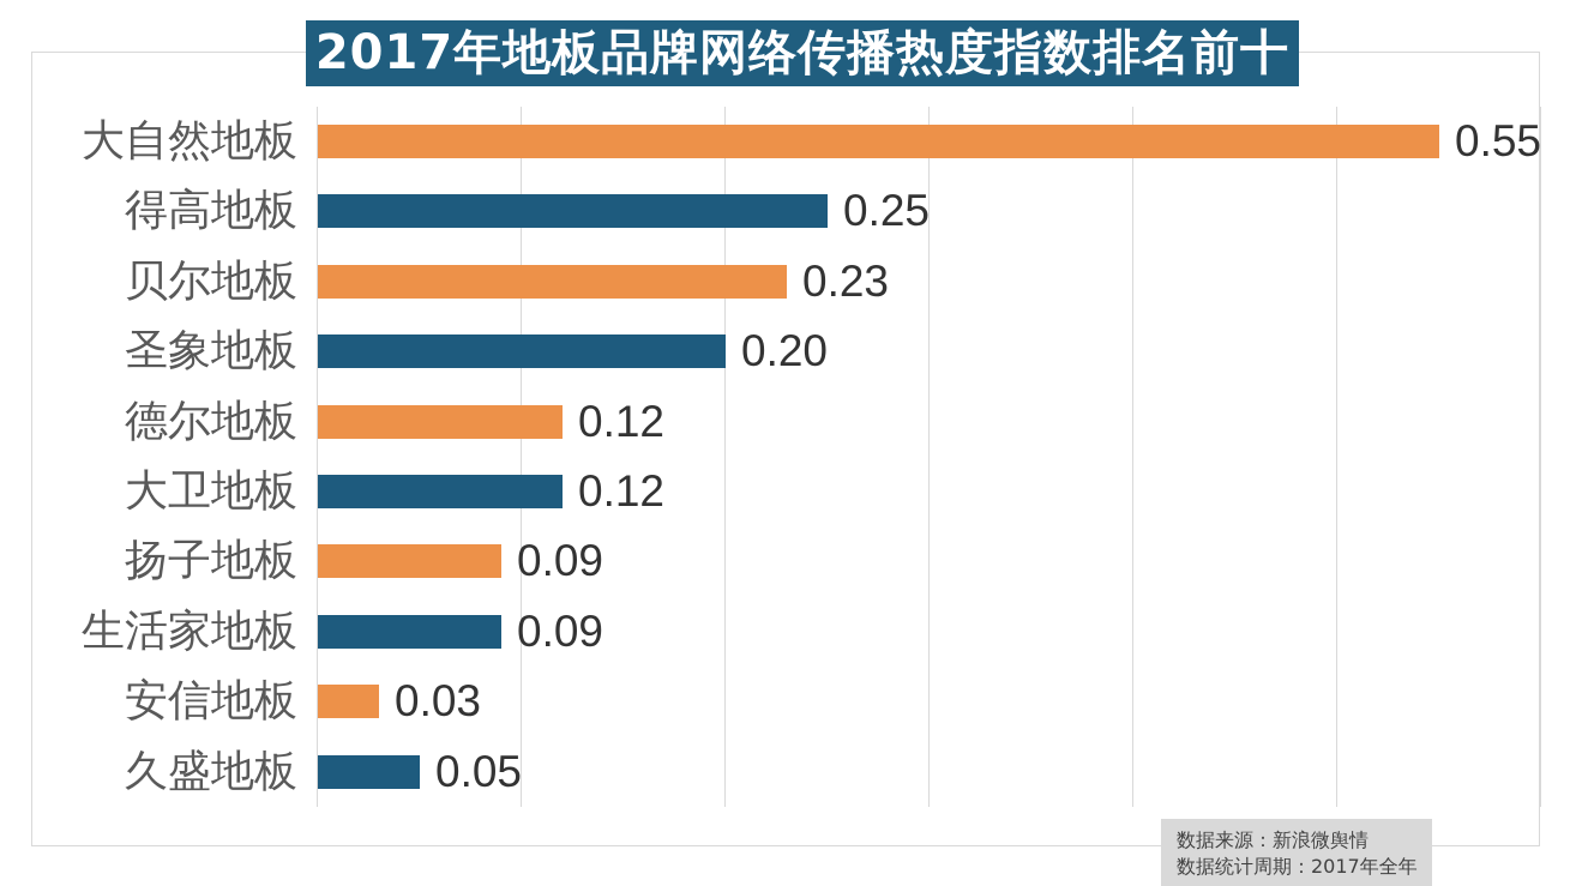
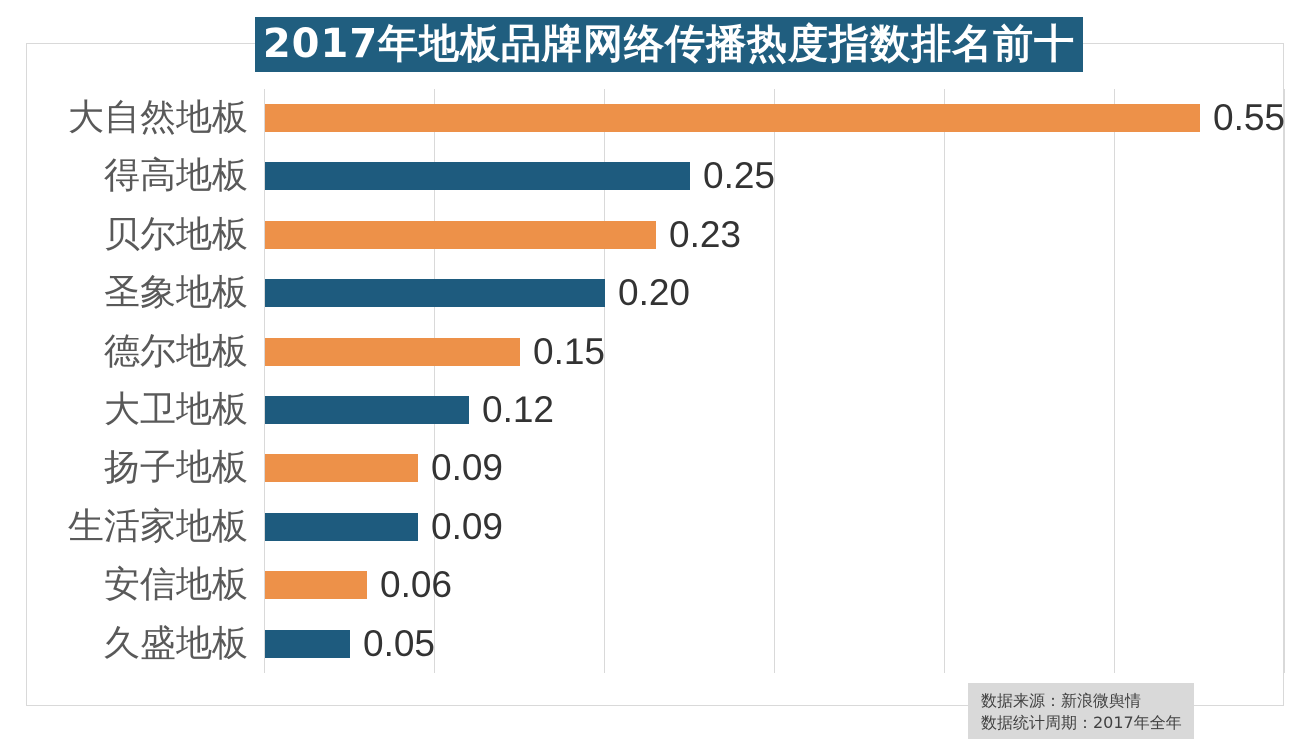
德尔地板: 0.12 -> 0.15
安信地板: 0.03 -> 0.06
